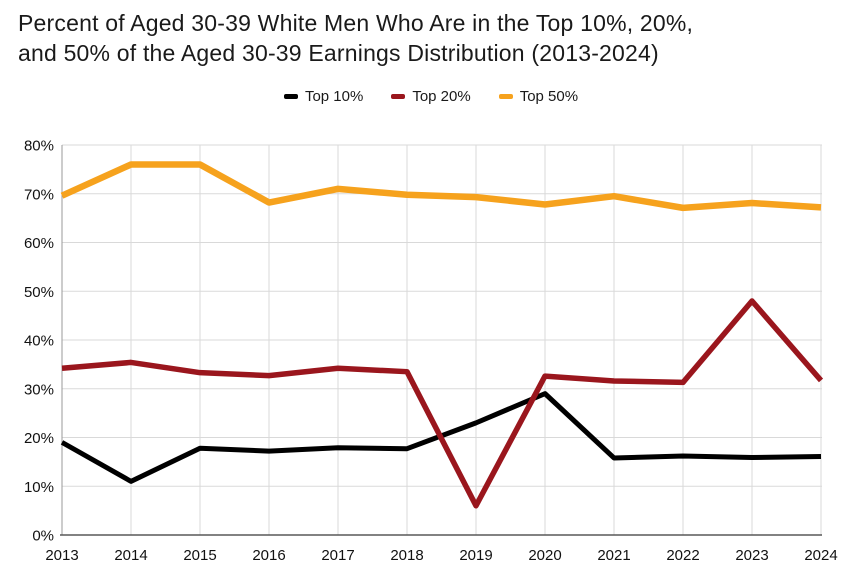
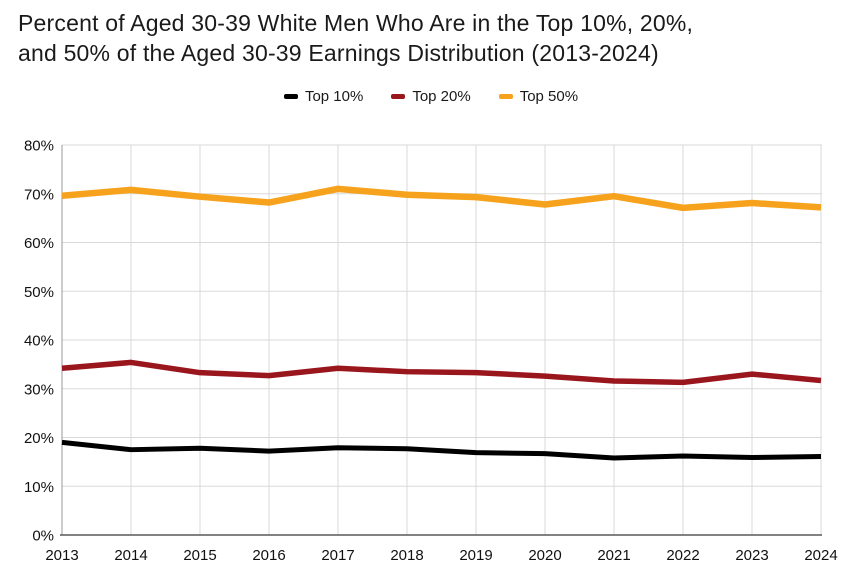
Top 10%/2014: 11% -> 18%
Top 50%/2014: 76% -> 71%
Top 50%/2015: 76% -> 69%
Top 10%/2019: 23% -> 17%
Top 20%/2019: 6% -> 33%
Top 10%/2020: 29% -> 17%
Top 20%/2023: 48% -> 33%
